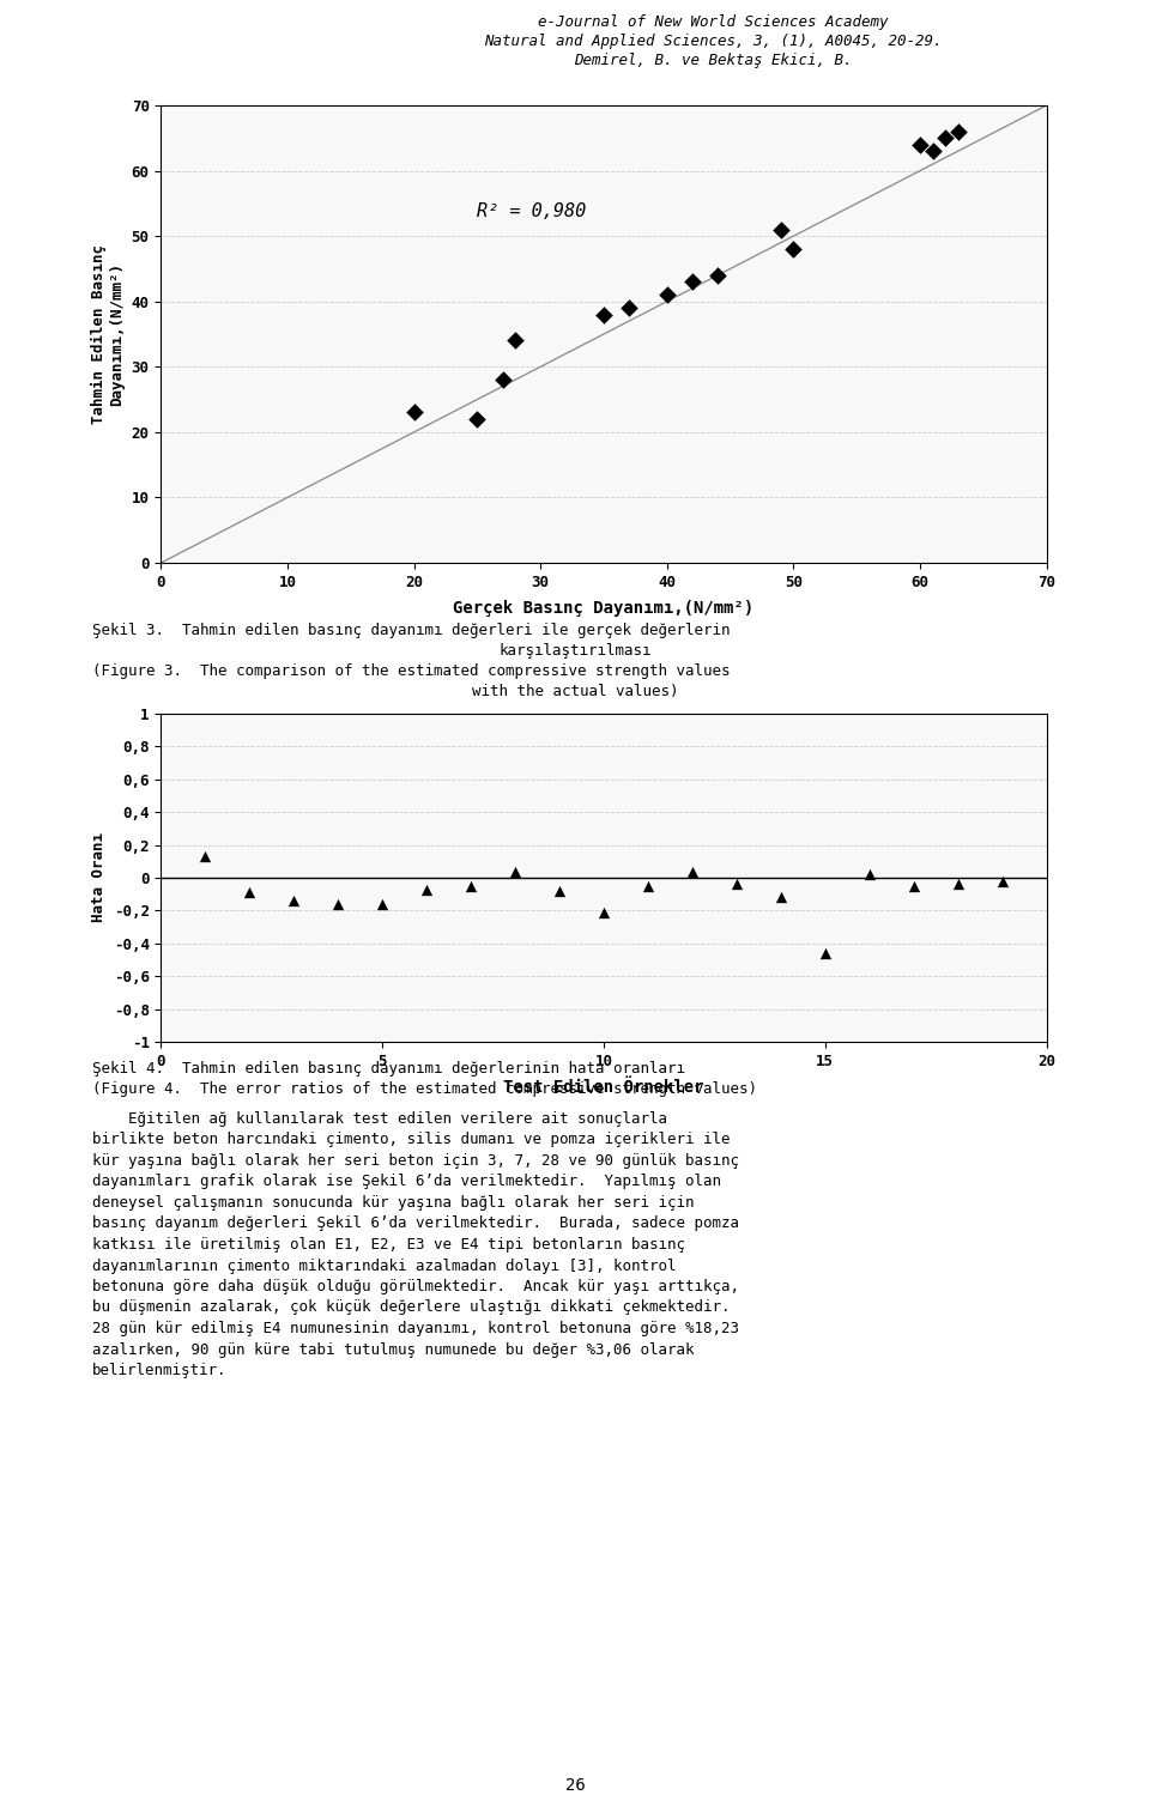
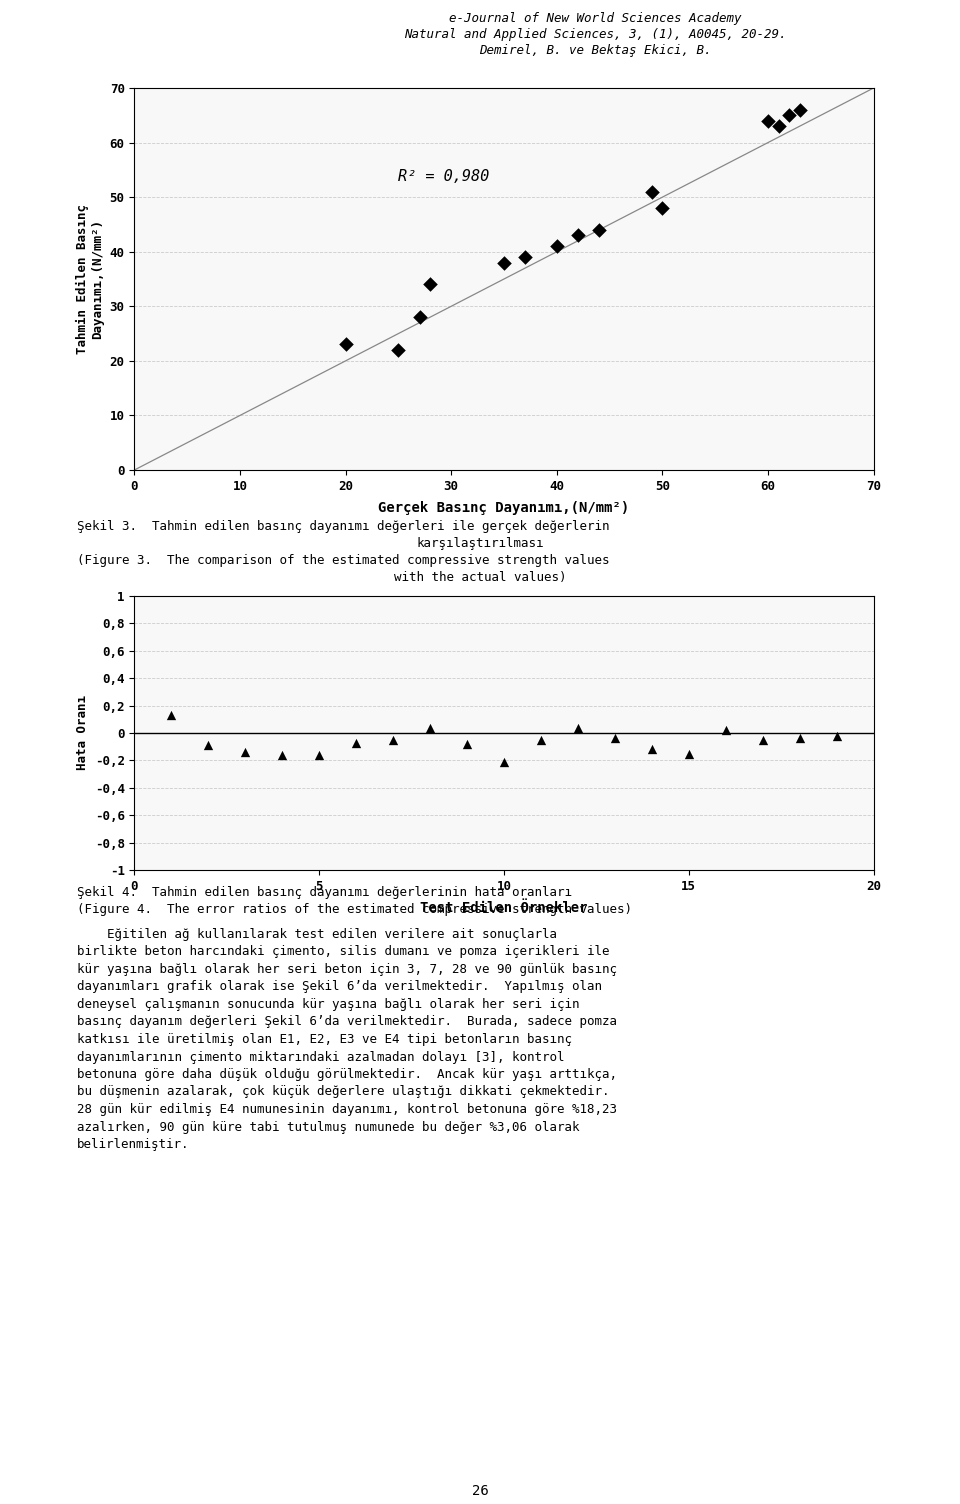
15: -0,46 -> -0,15
